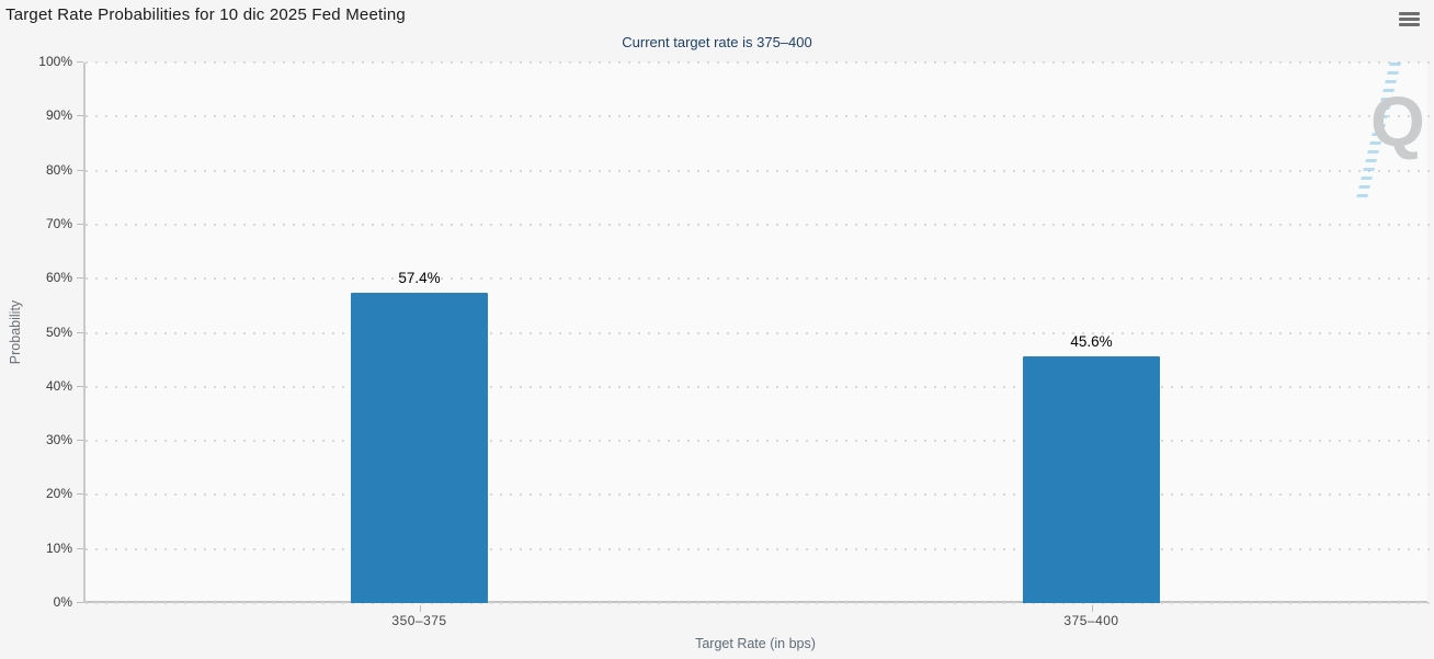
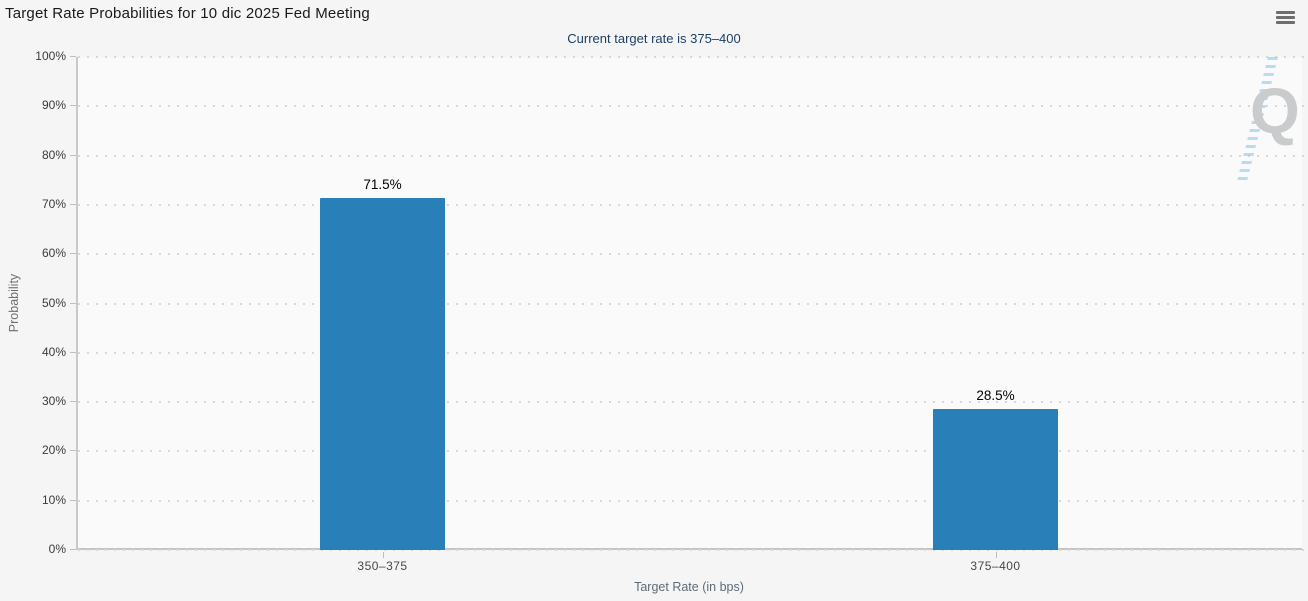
350–375: 57.4% -> 71.5%
375–400: 45.6% -> 28.5%
